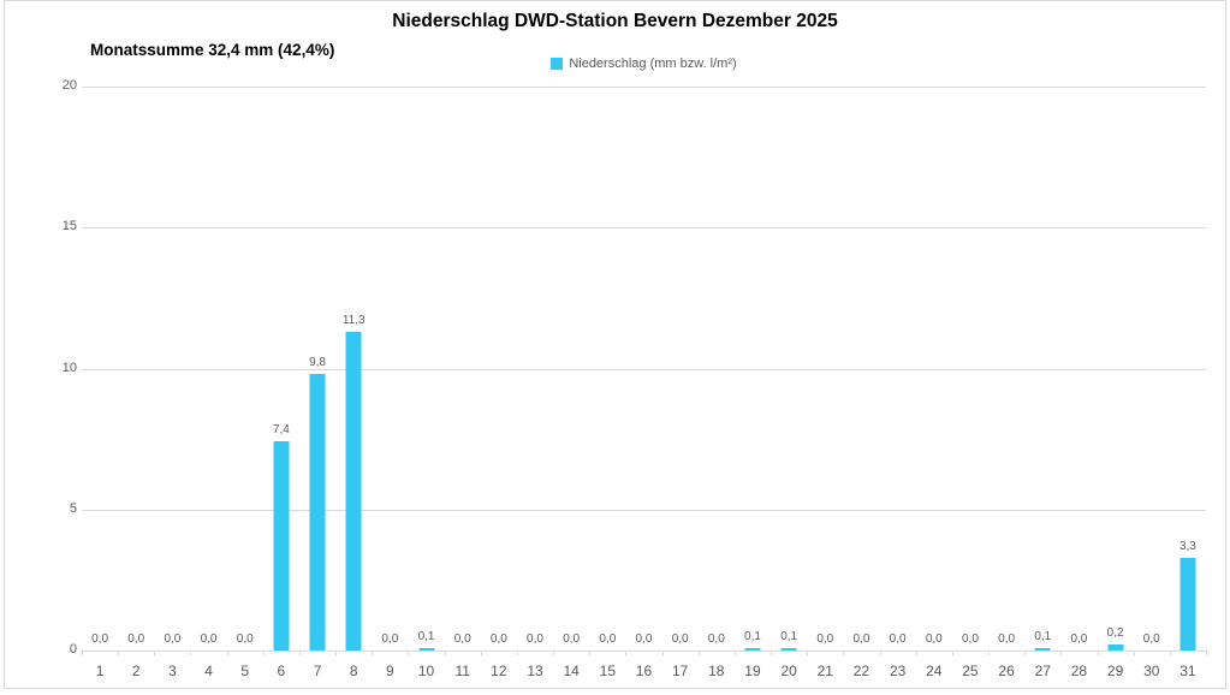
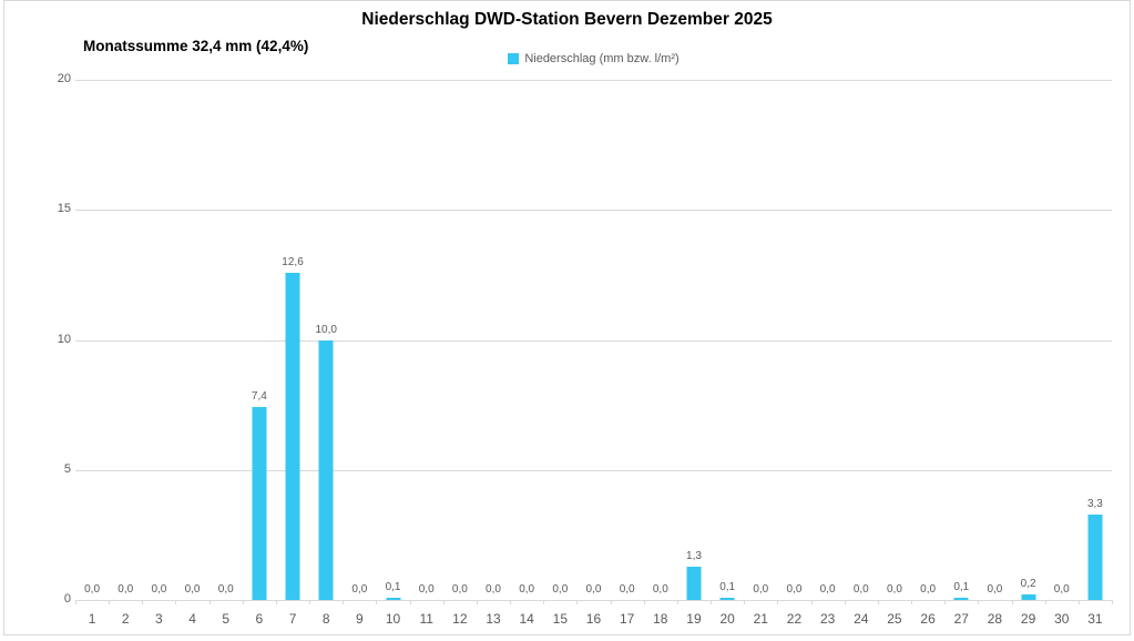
7: 9,8 -> 12,6
8: 11,3 -> 10,0
19: 0,1 -> 1,3
